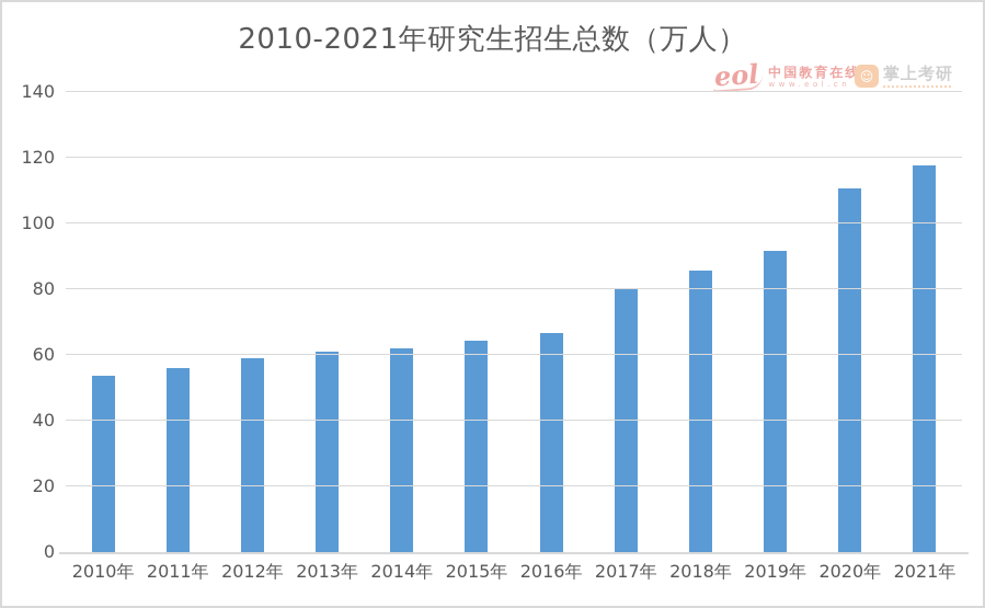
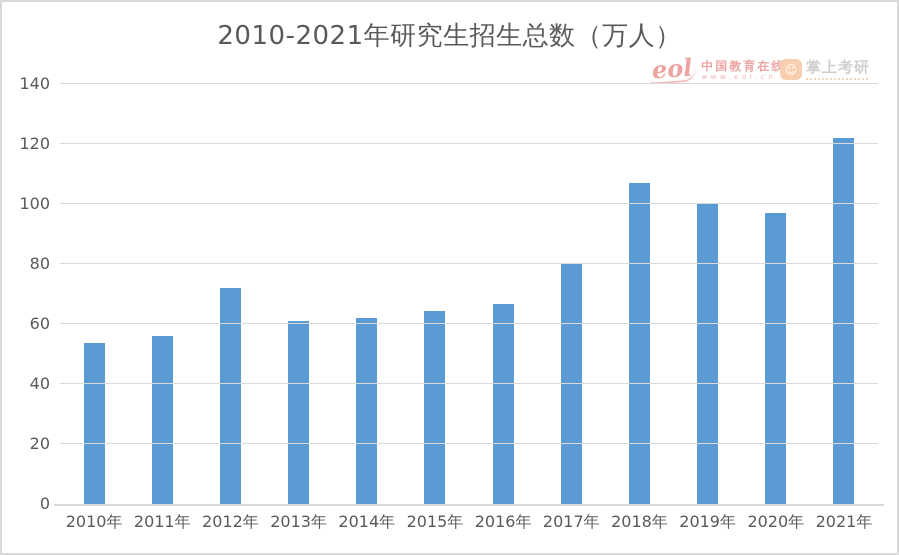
2012年: 59 -> 72
2018年: 86 -> 107
2019年: 92 -> 100
2020年: 111 -> 97
2021年: 118 -> 122
